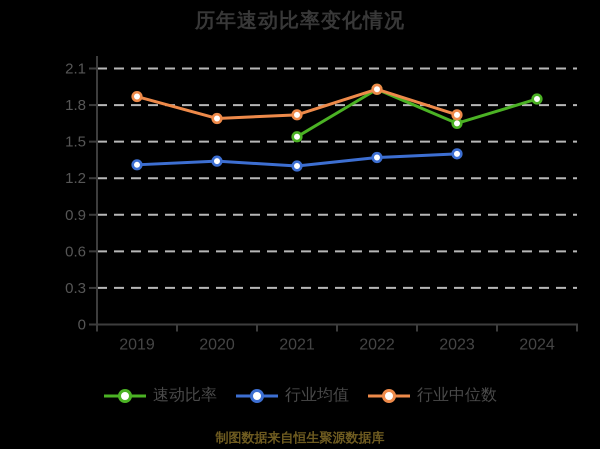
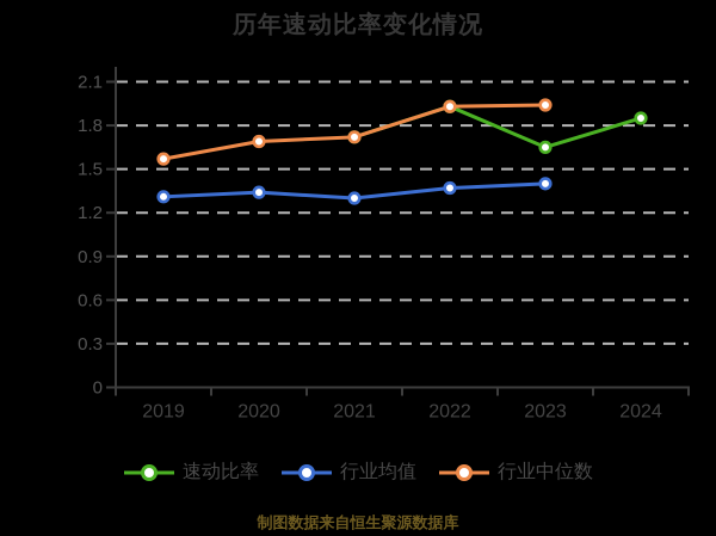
行业中位数/2019: 1.87 -> 1.57
速动比率/2021: 1.54 -> 1.72
行业中位数/2023: 1.72 -> 1.94
